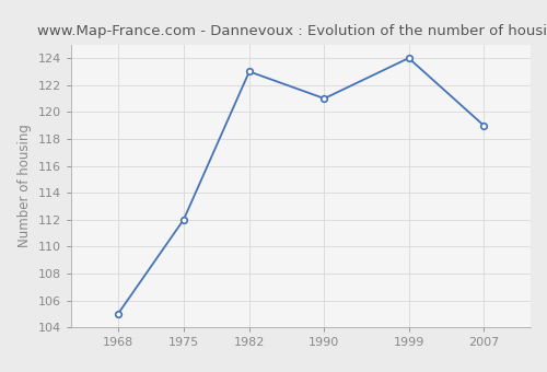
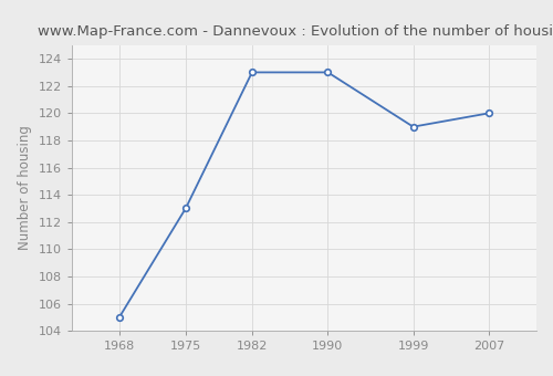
1975: 112 -> 113
1990: 121 -> 123
1999: 124 -> 119
2007: 119 -> 120
